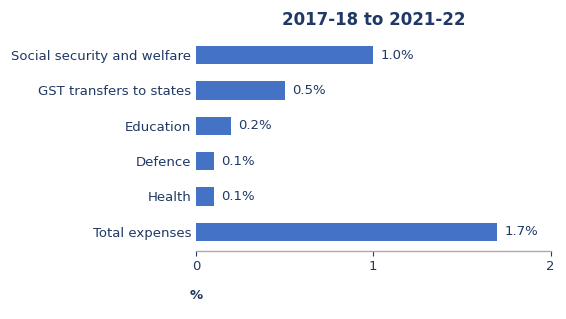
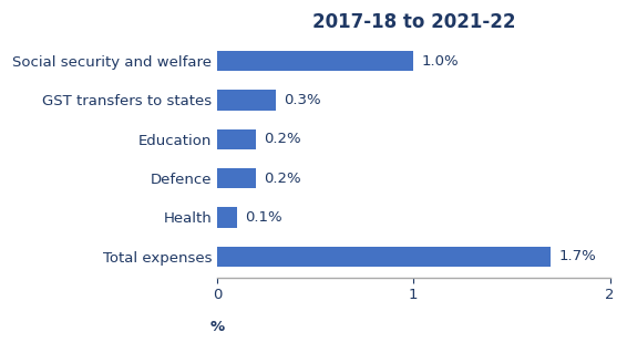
GST transfers to states: 0.5% -> 0.3%
Defence: 0.1% -> 0.2%
